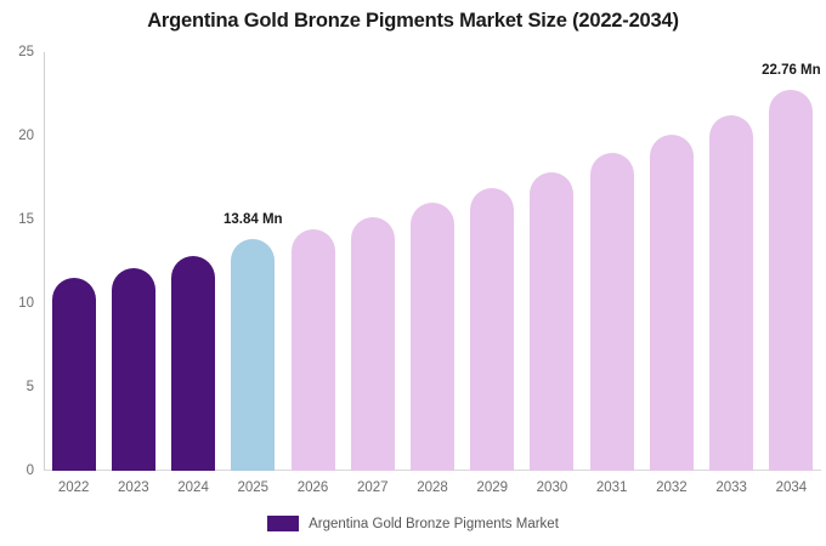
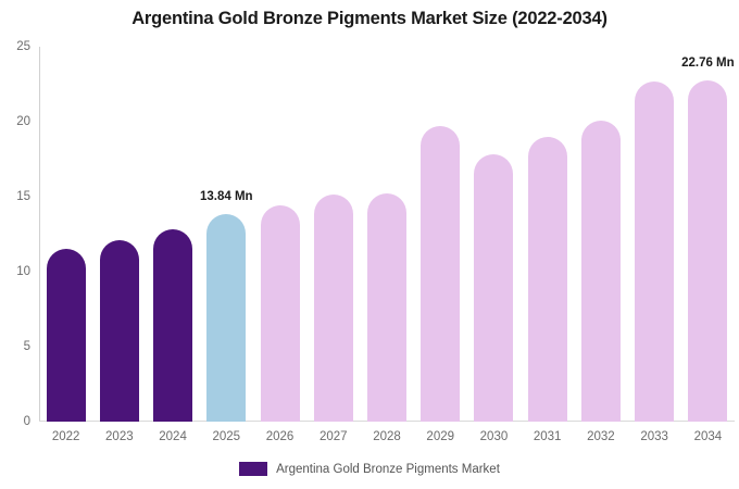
2028: 16.1 -> 15.2
2029: 16.9 -> 19.7
2033: 21.2 -> 22.7
